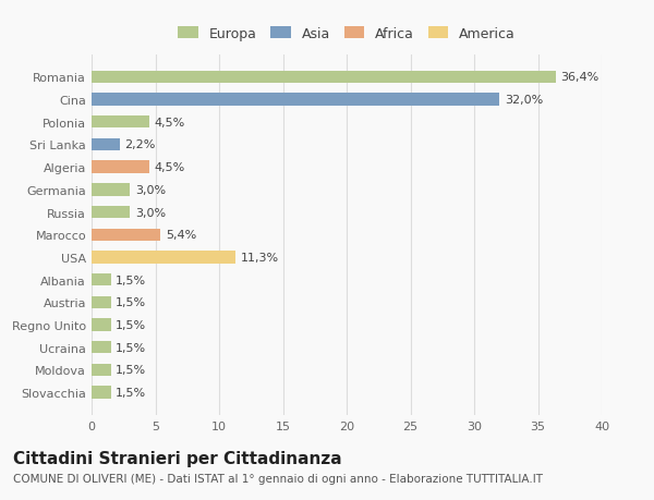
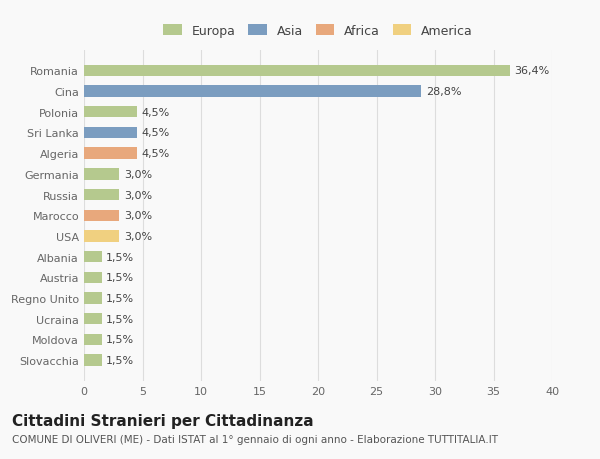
Cina: 32,0% -> 28,8%
Sri Lanka: 2,2% -> 4,5%
Marocco: 5,4% -> 3,0%
USA: 11,3% -> 3,0%
